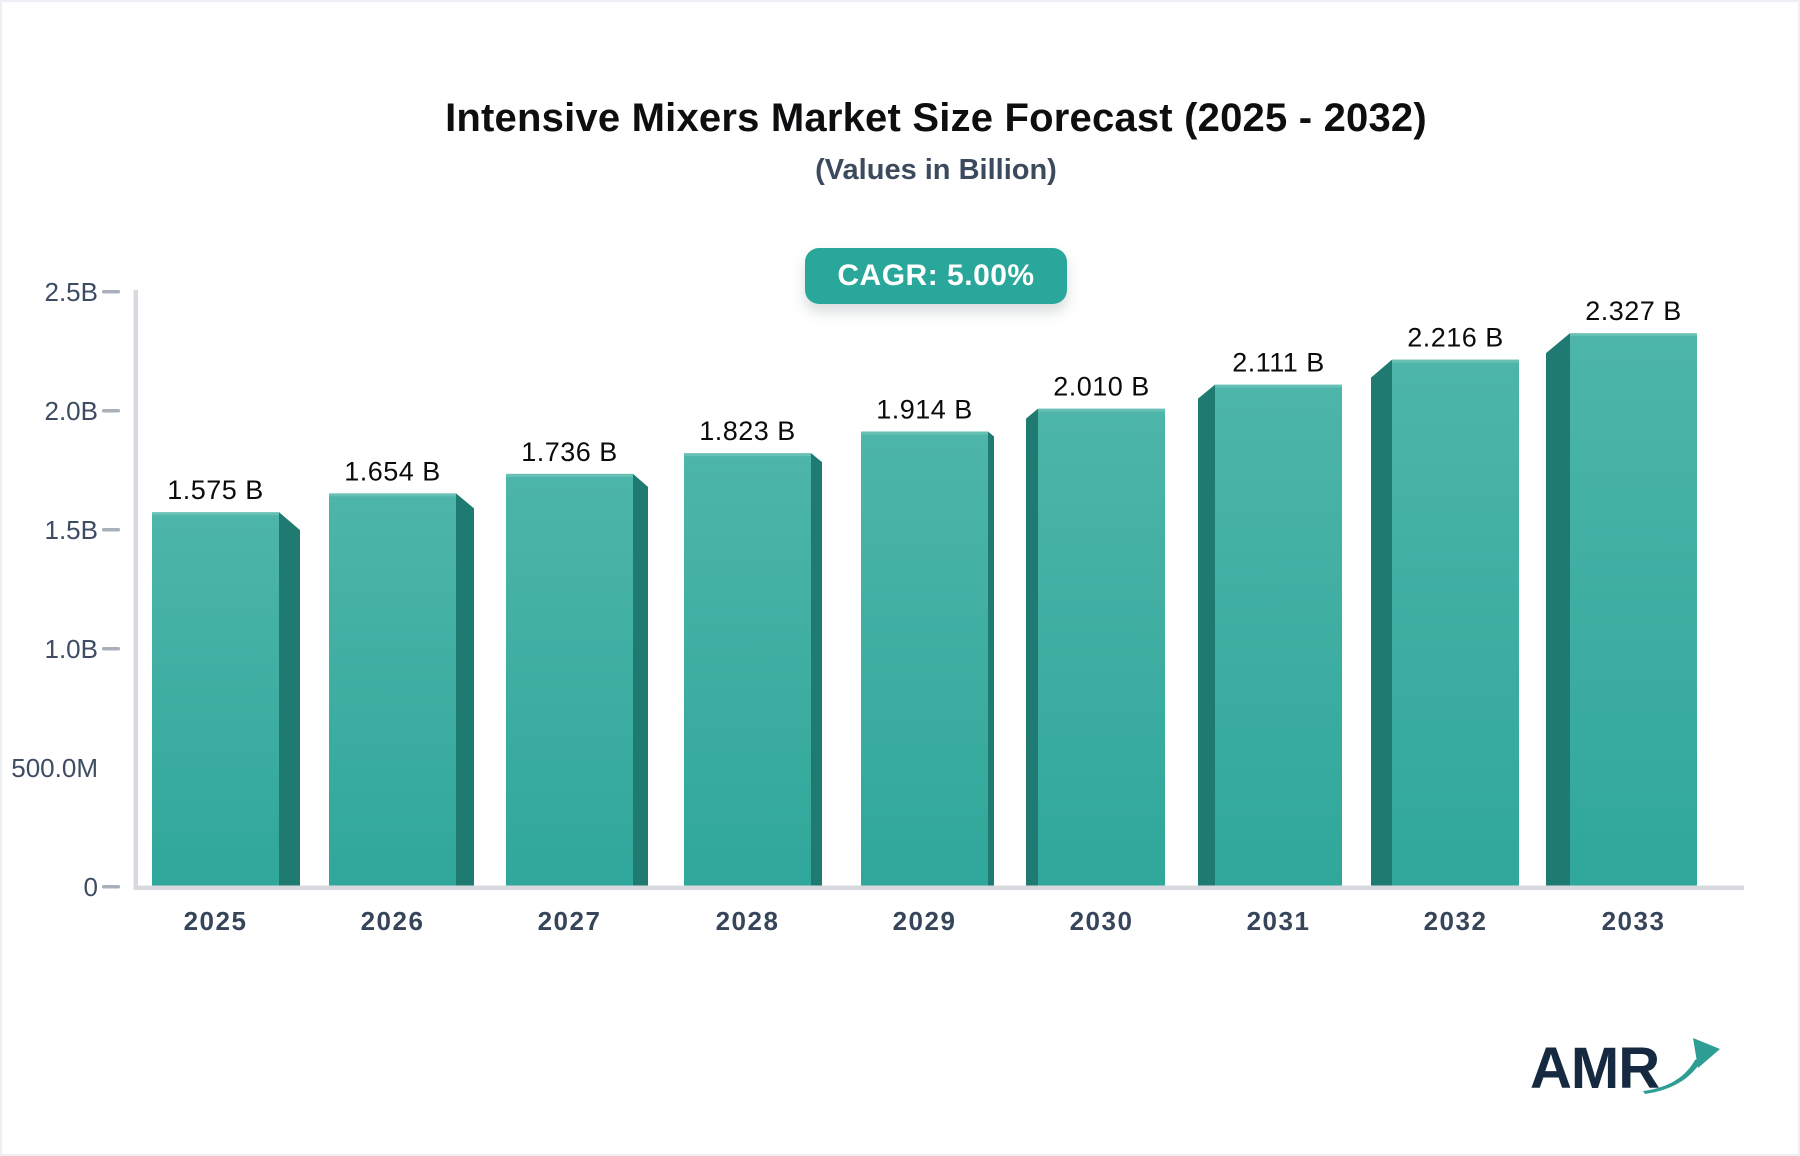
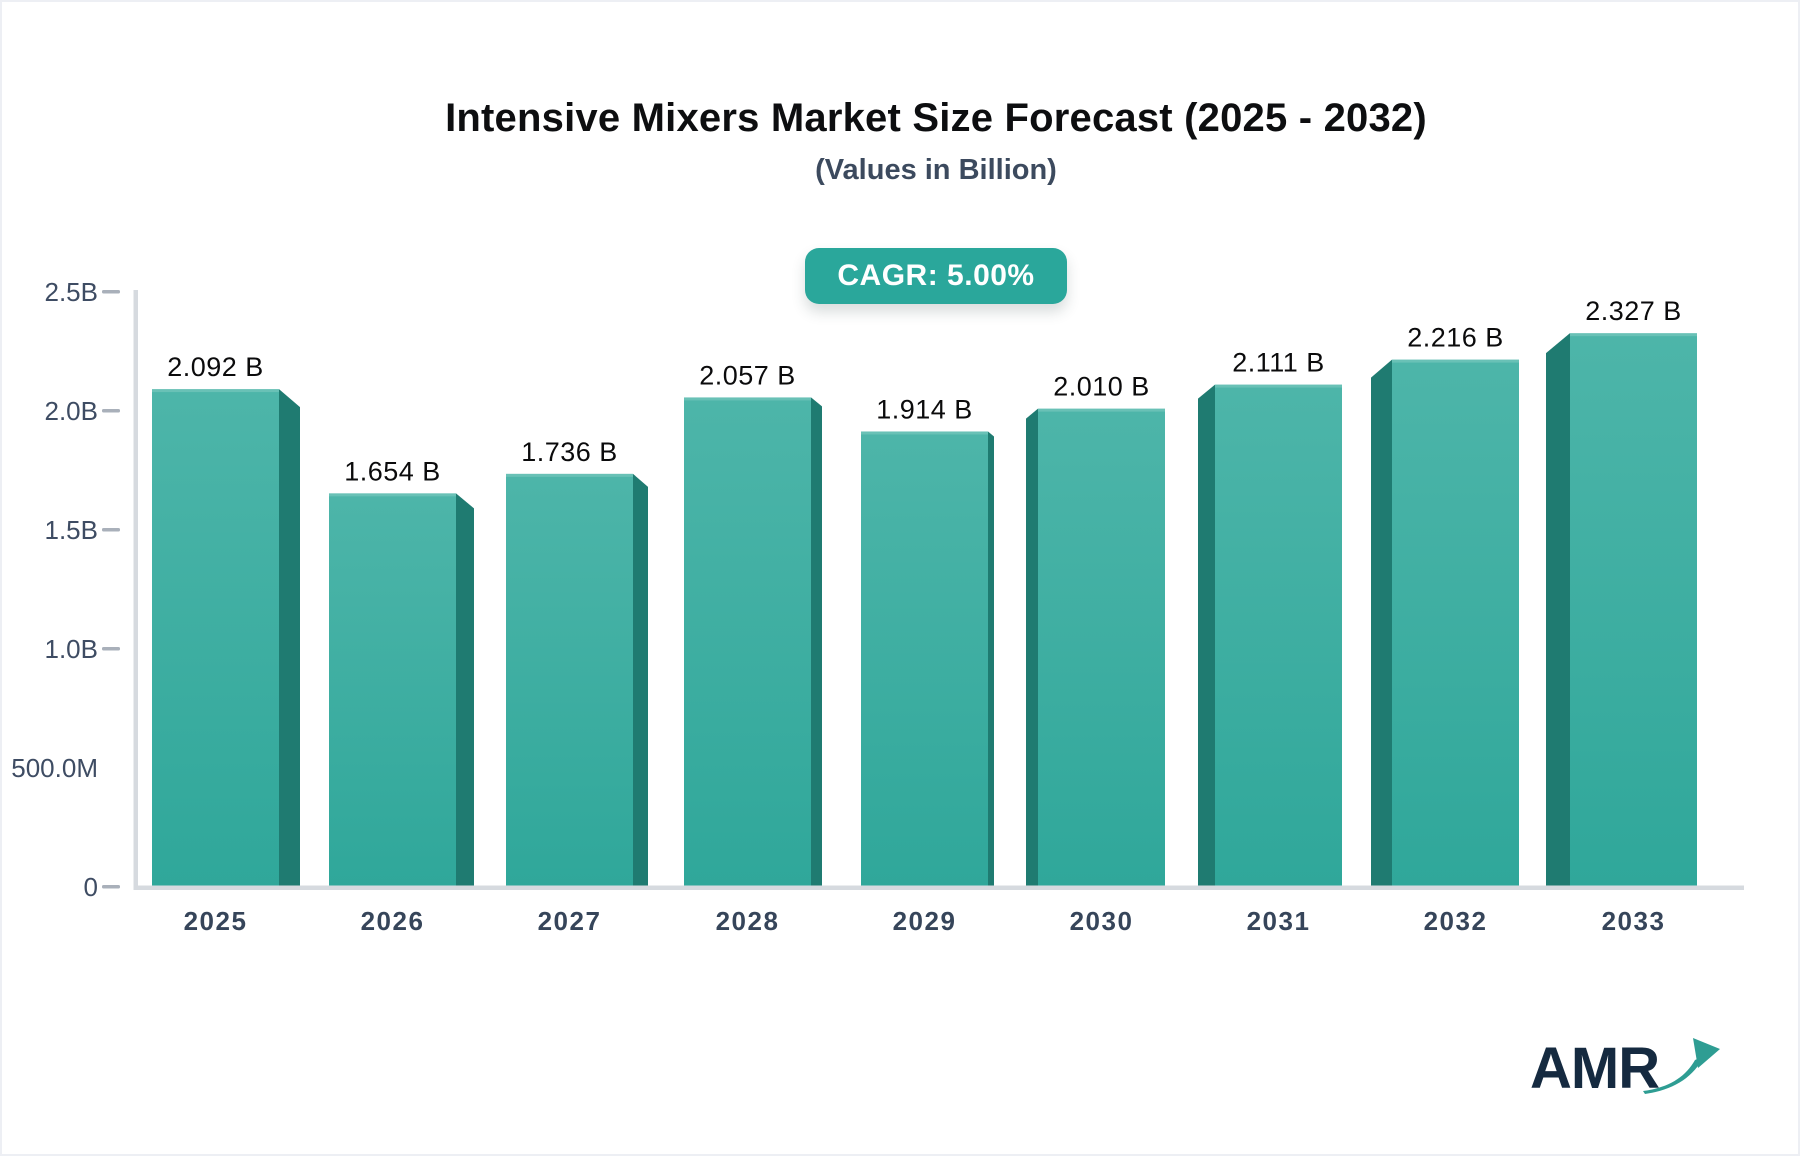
2025: 1.575 -> 2.092
2028: 1.823 -> 2.057
